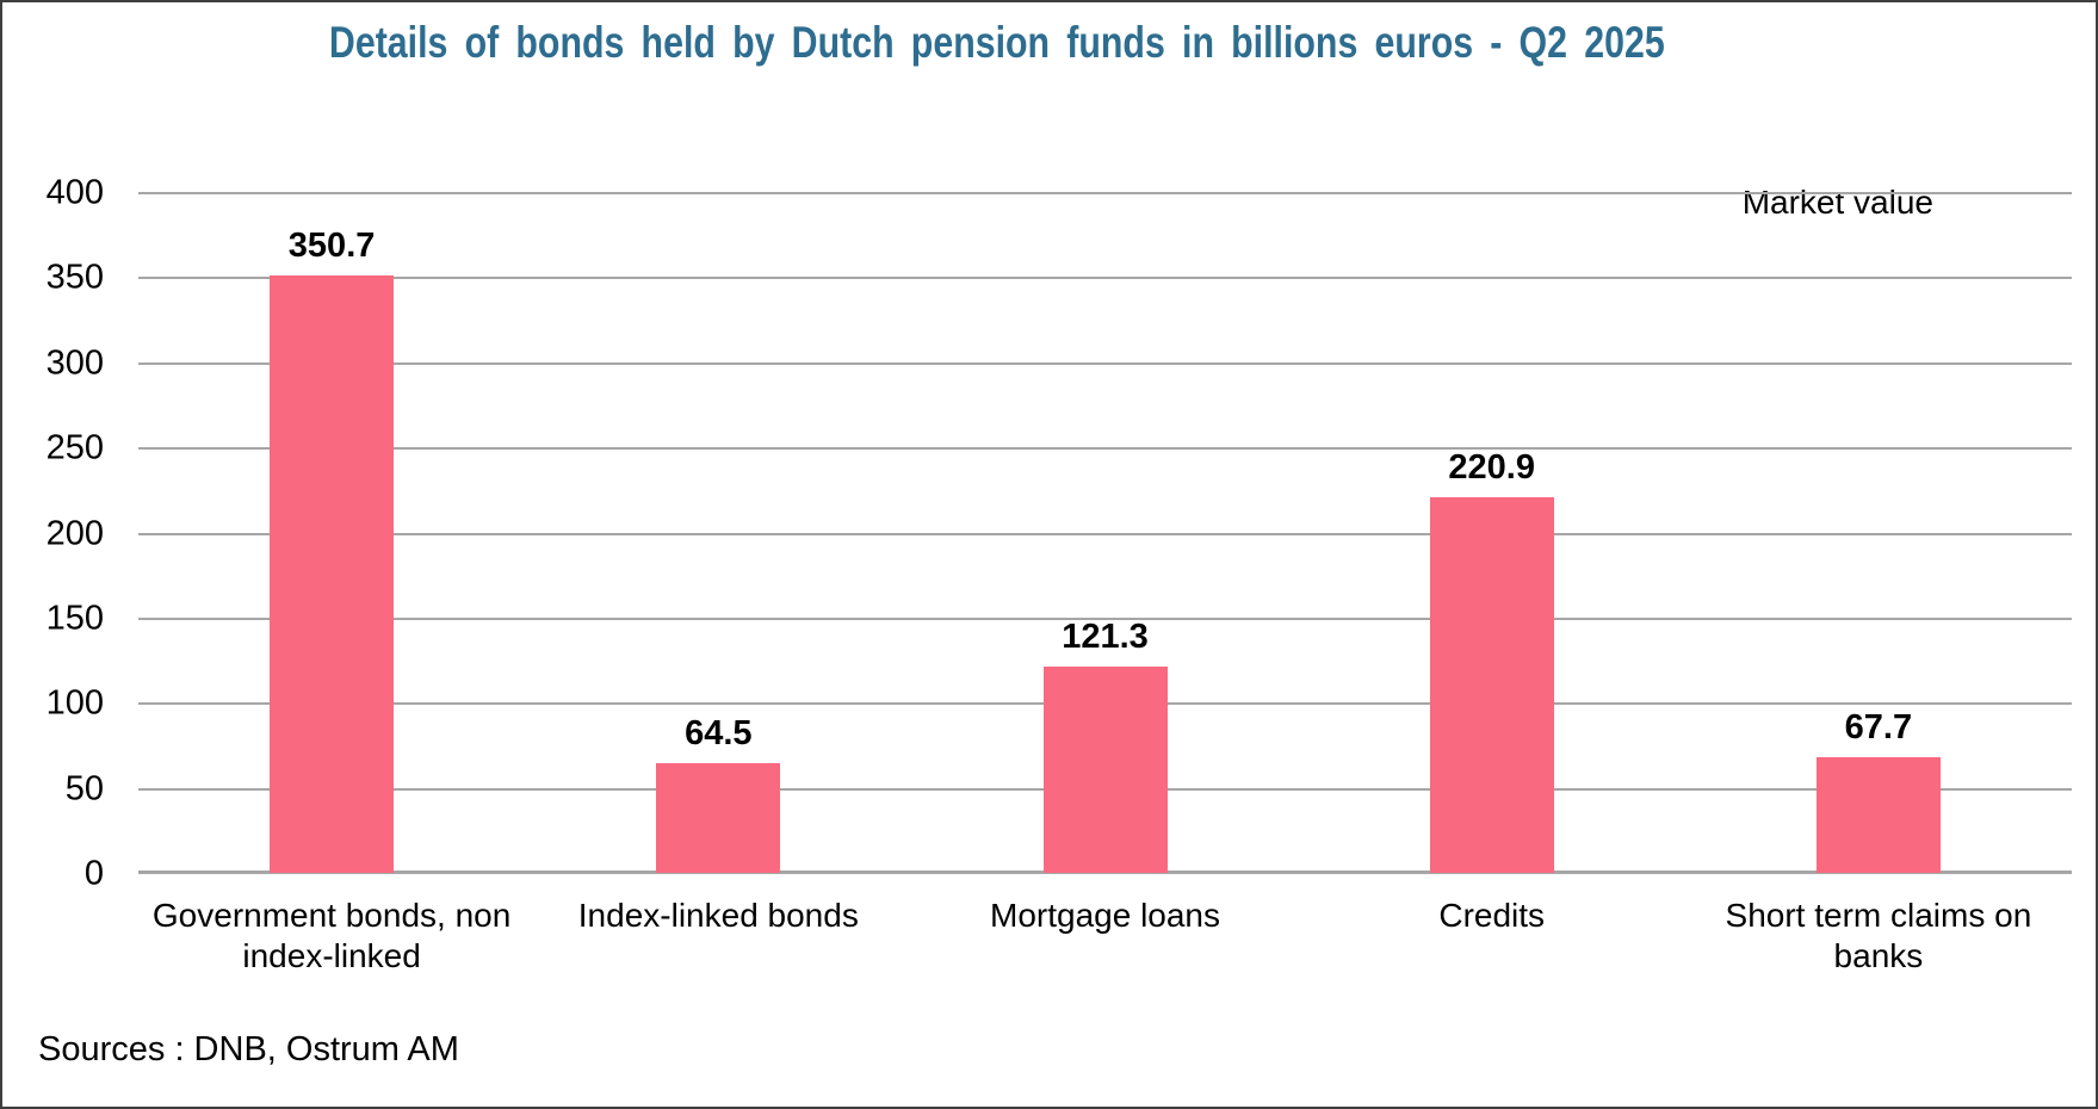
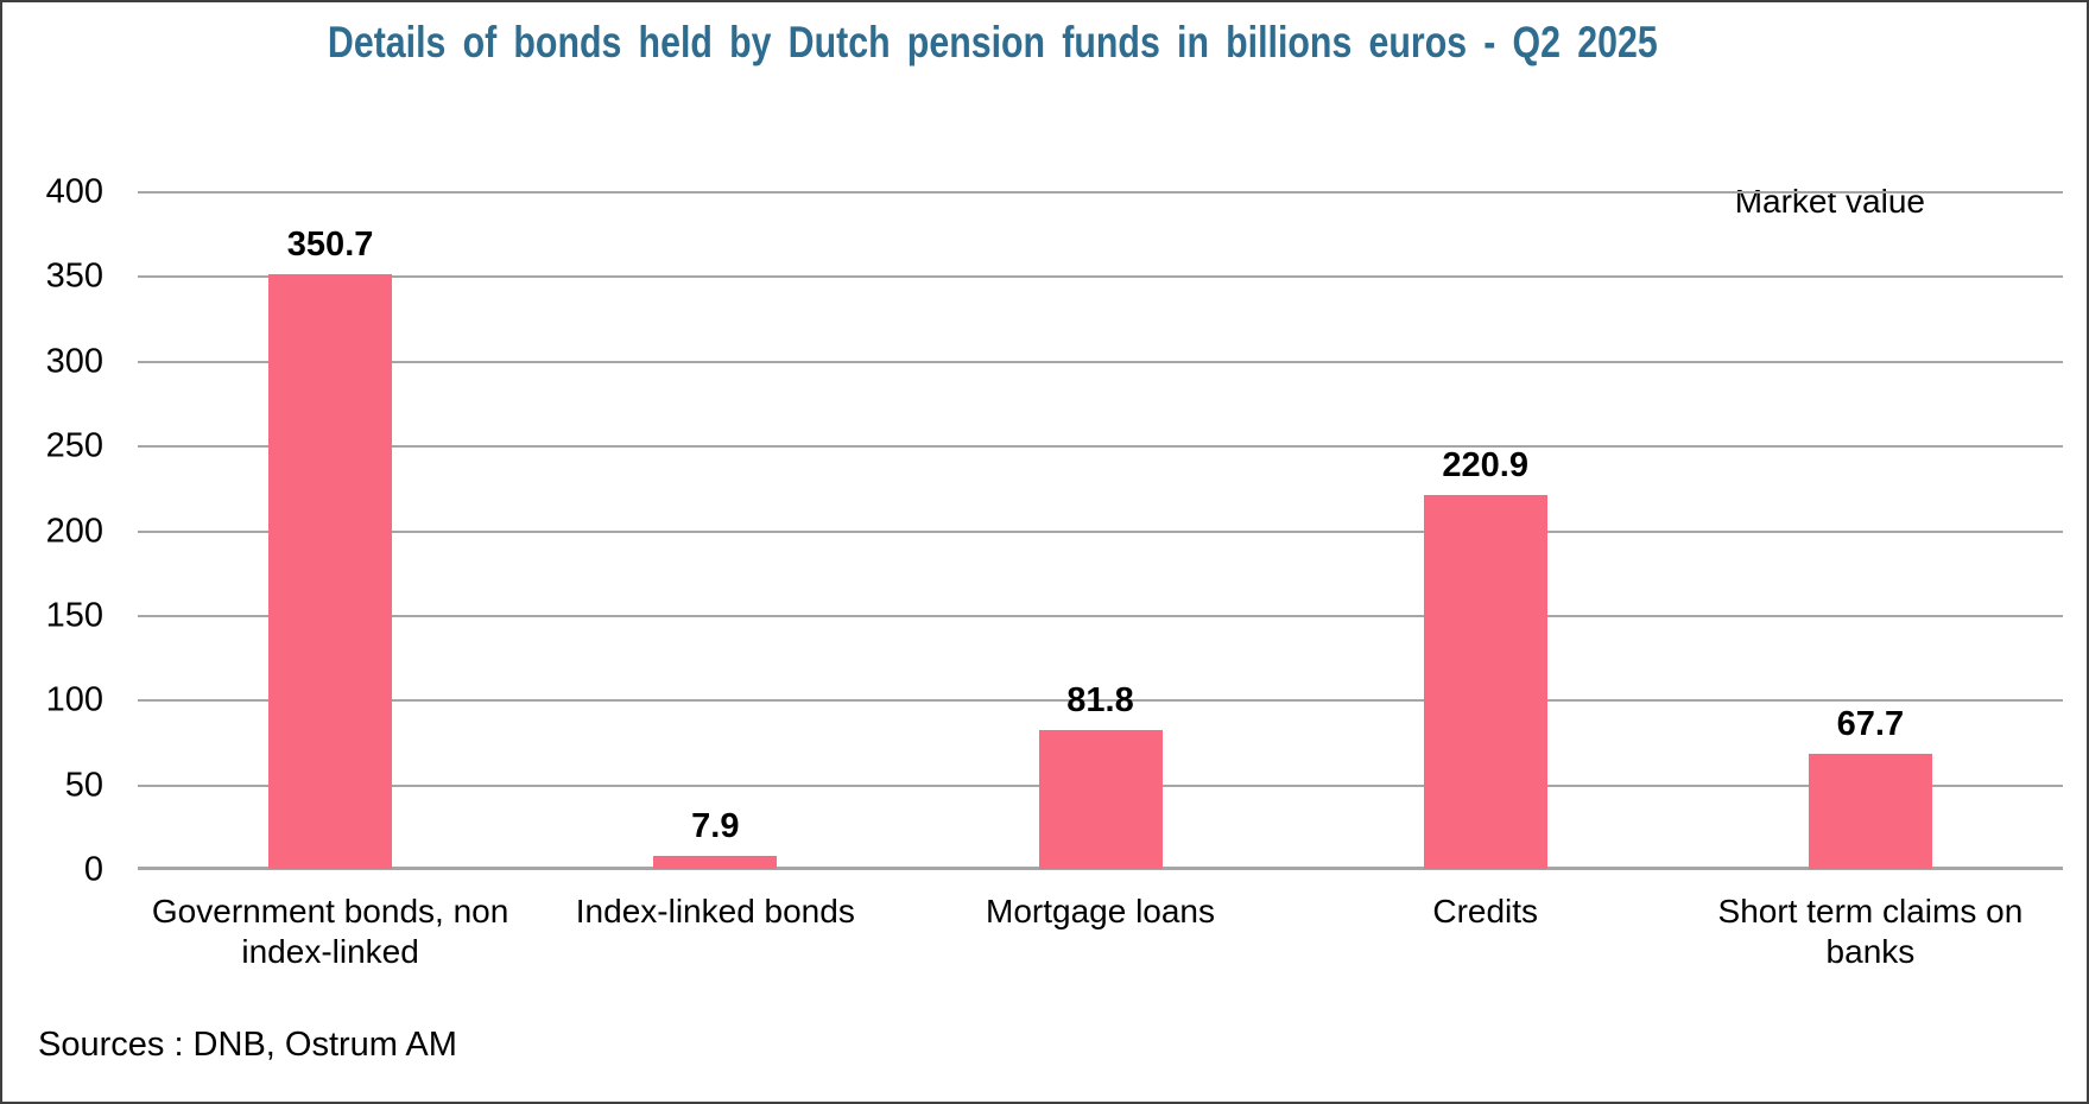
Index-linked bonds: 64.5 -> 7.9
Mortgage loans: 121.3 -> 81.8
